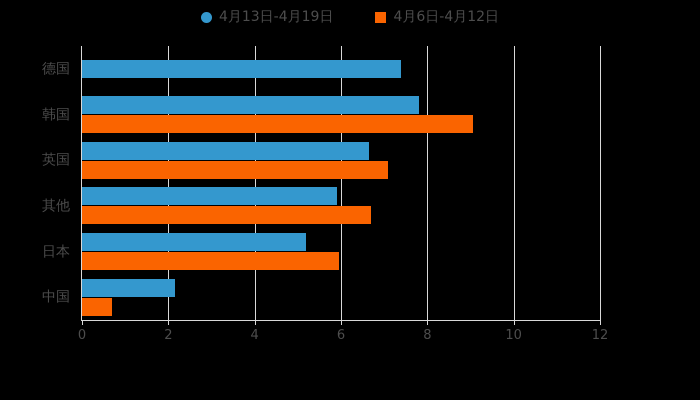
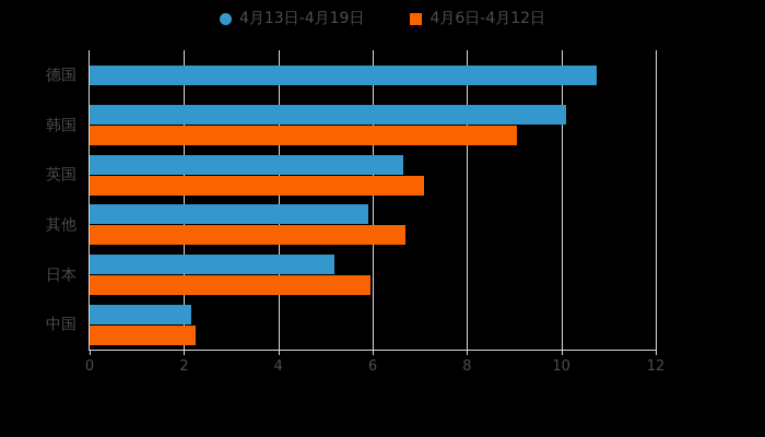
4月13日-4月19日/德国: 7.4 -> 10.8
4月13日-4月19日/韩国: 7.8 -> 10.1
4月6日-4月12日/中国: 0.7 -> 2.2
